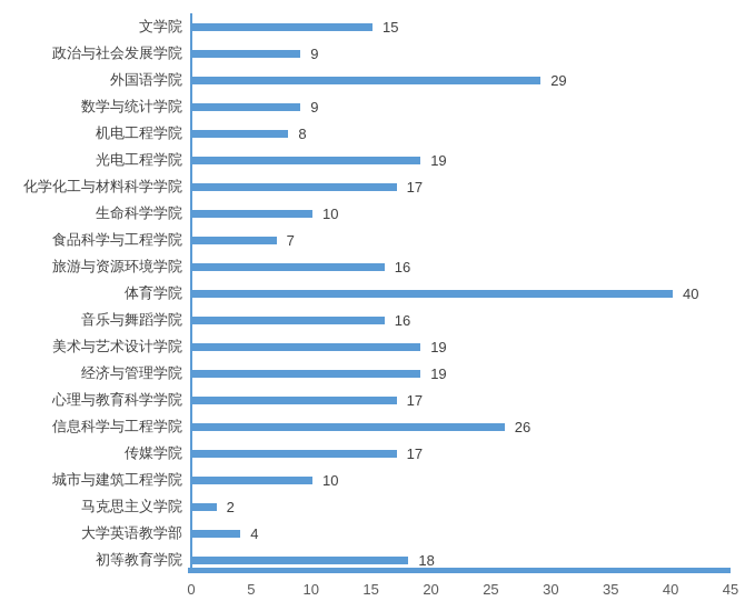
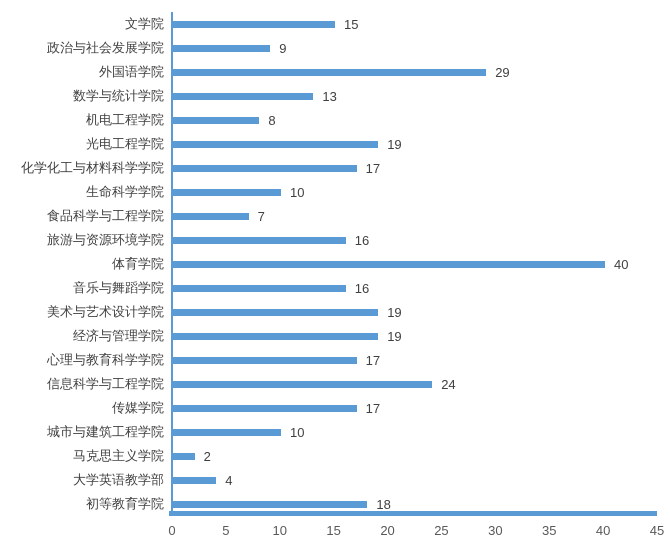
数学与统计学院: 9 -> 13
信息科学与工程学院: 26 -> 24
